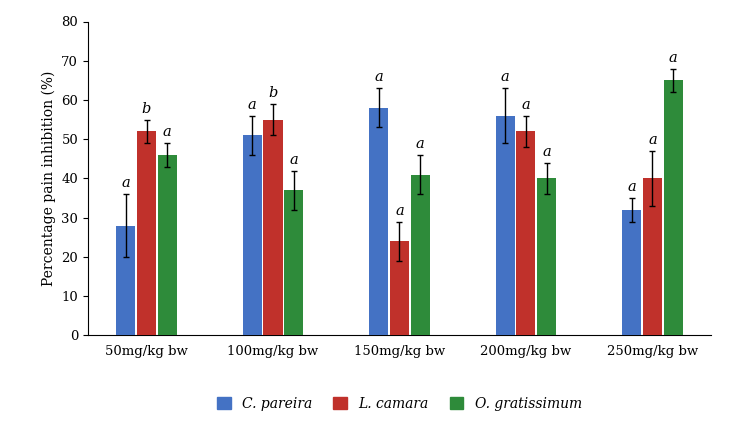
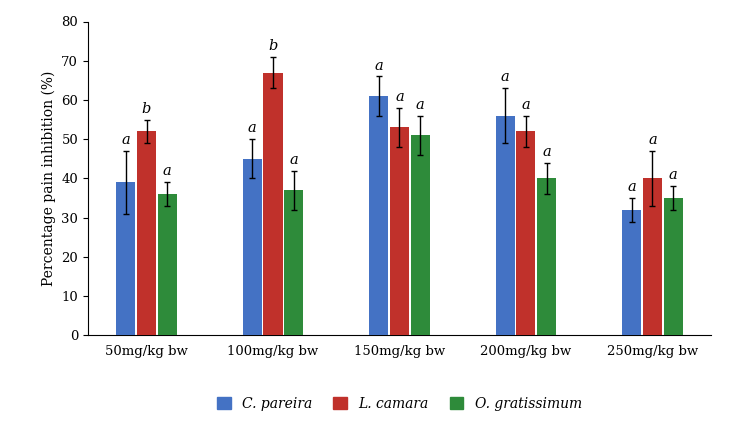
C. pareira/50mg/kg bw: 28 -> 39
O. gratissimum/50mg/kg bw: 46 -> 36
C. pareira/100mg/kg bw: 51 -> 45
L. camara/100mg/kg bw: 55 -> 67
C. pareira/150mg/kg bw: 58 -> 61
L. camara/150mg/kg bw: 24 -> 53
O. gratissimum/150mg/kg bw: 41 -> 51
O. gratissimum/250mg/kg bw: 65 -> 35
